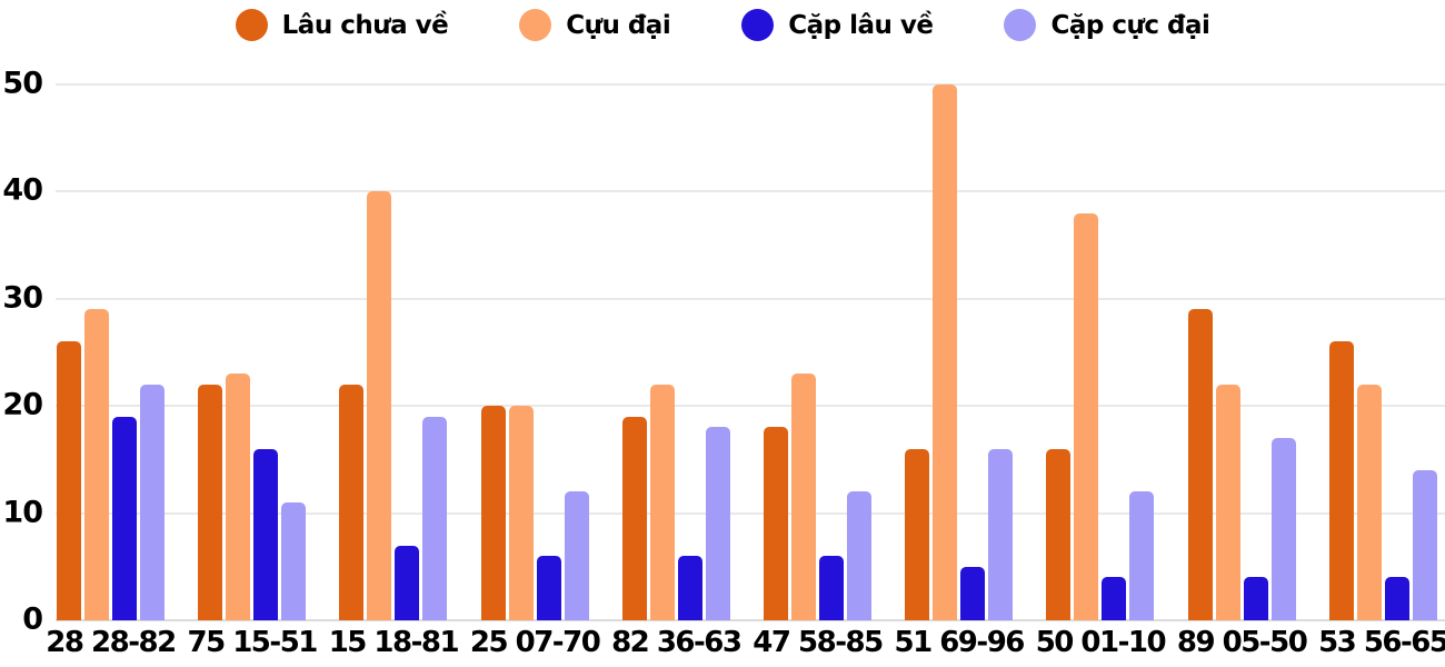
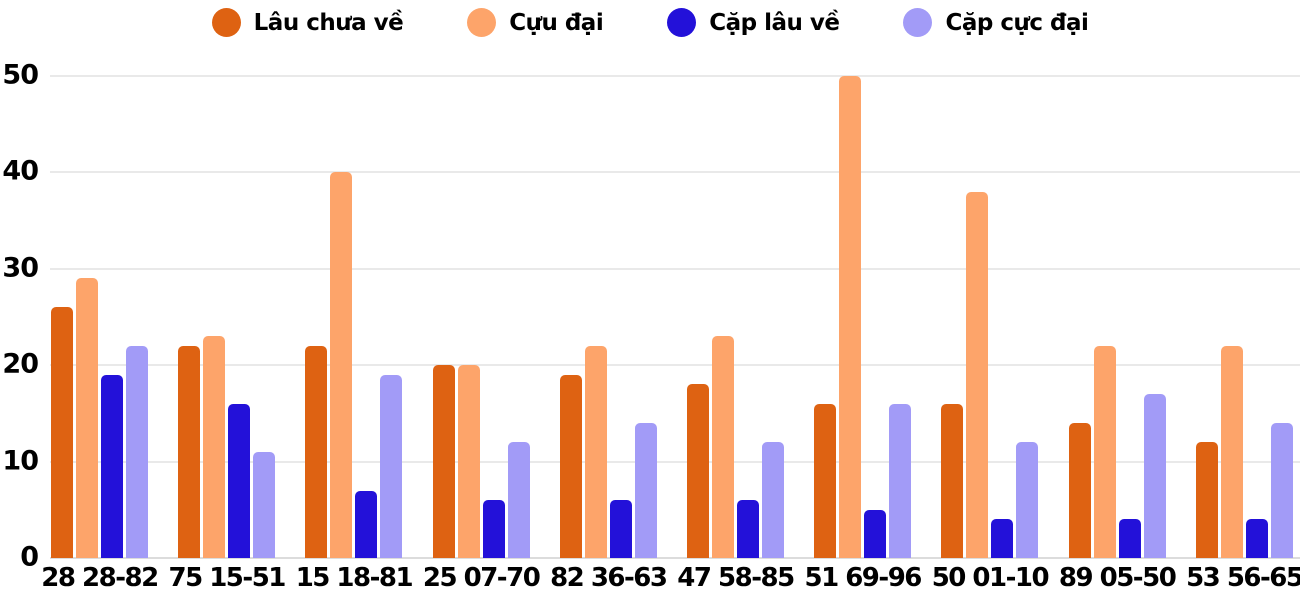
Cặp cực đại/82 36-63: 18 -> 14
Lâu chưa về/89 05-50: 29 -> 14
Lâu chưa về/53 56-65: 26 -> 12
